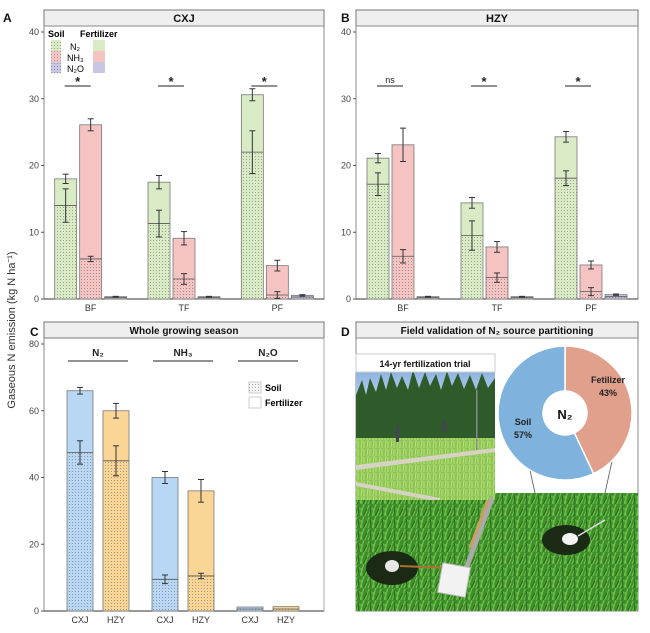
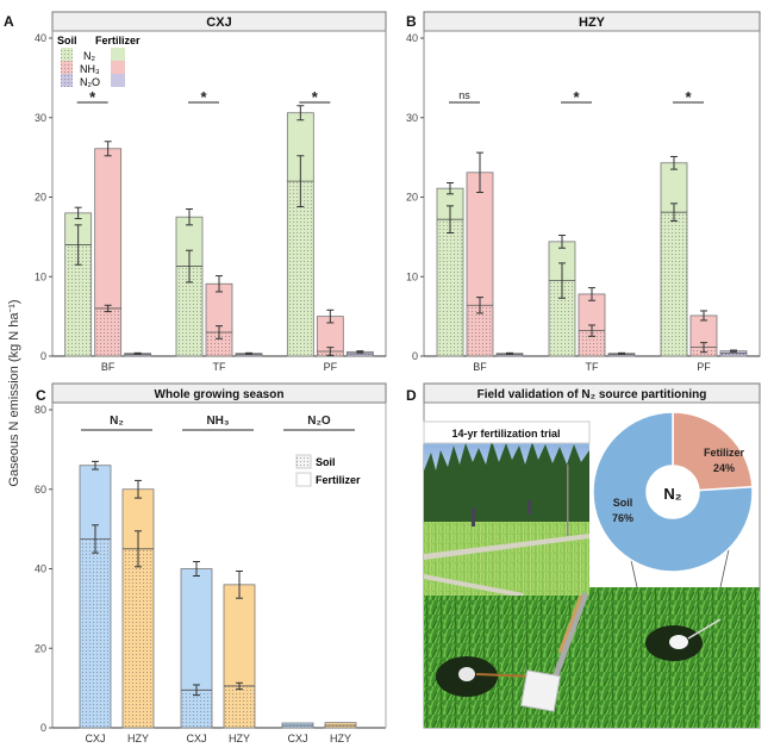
Field validation of N₂ source partitioning/Fetilizer: 43% -> 24%
Field validation of N₂ source partitioning/Soil: 57% -> 76%
